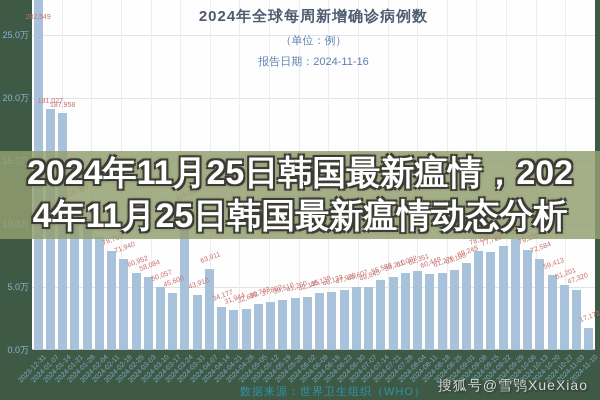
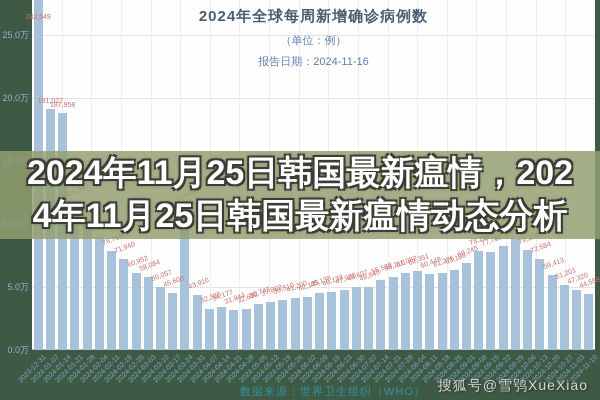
2024-04-07: 63,911 -> 32,385
2024-11-10: 17,172 -> 44,559
